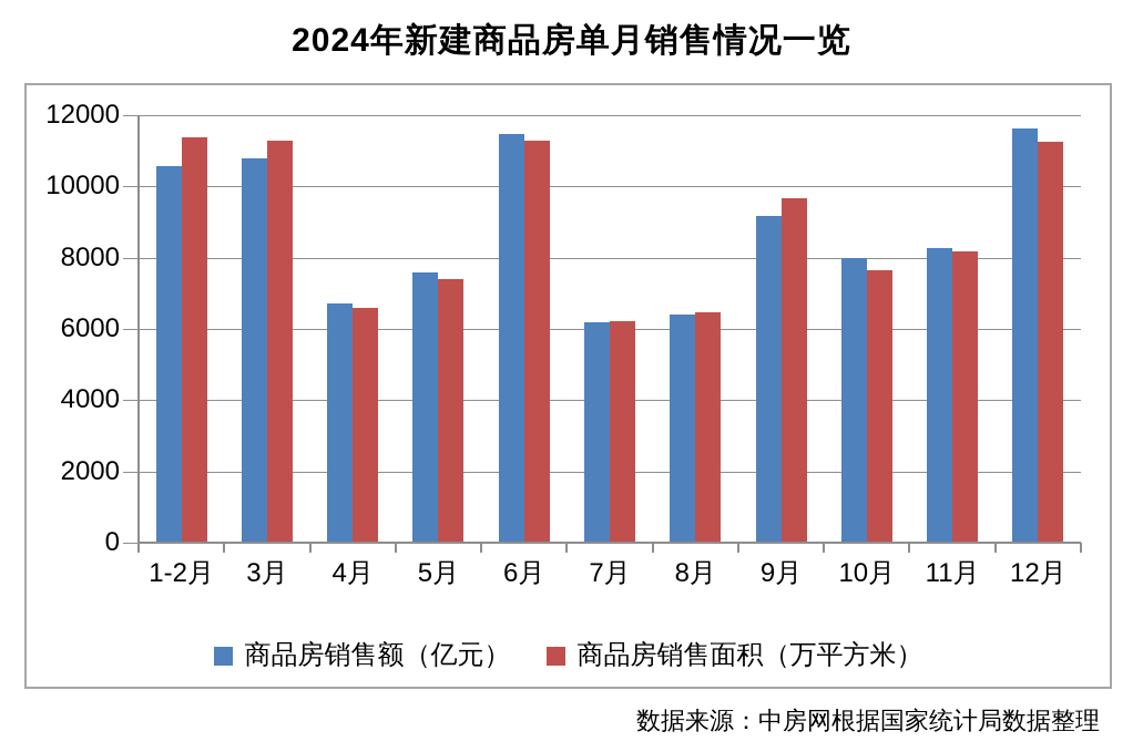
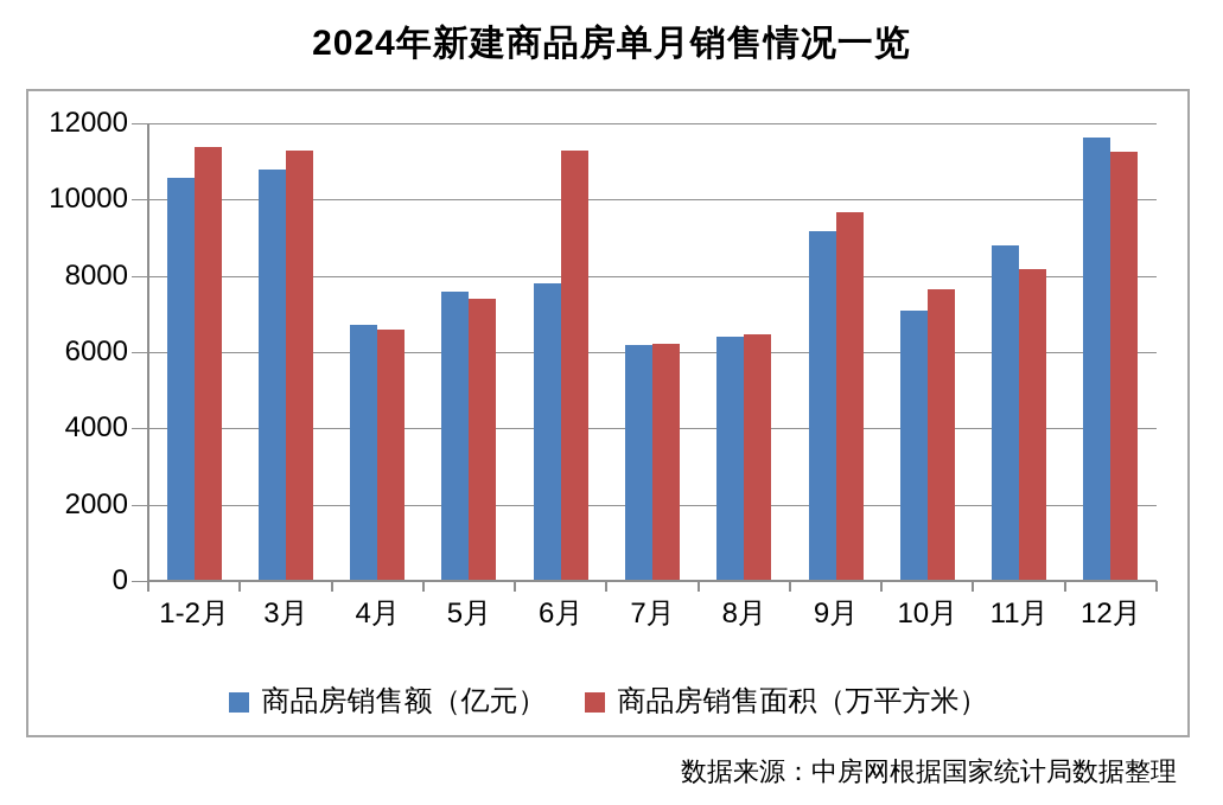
商品房销售额（亿元）/6月: 11500 -> 7800
商品房销售额（亿元）/10月: 8000 -> 7100
商品房销售额（亿元）/11月: 8300 -> 8800
